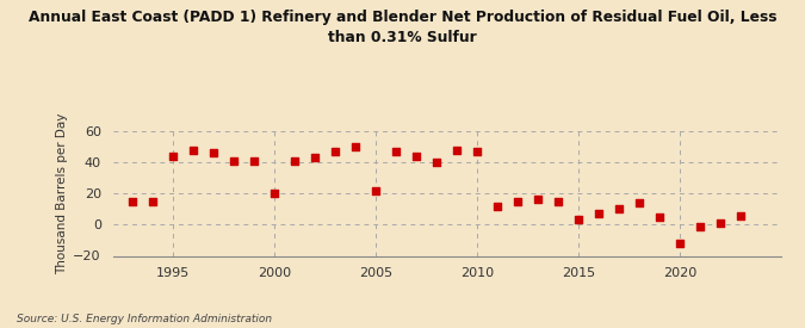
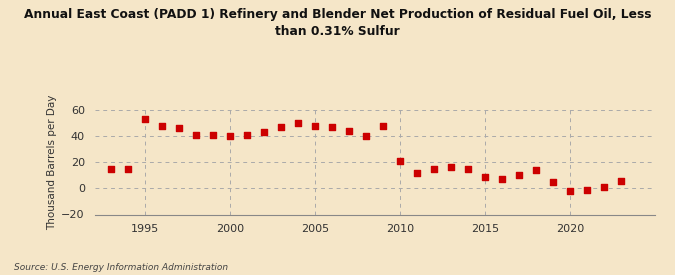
1995: 44 -> 53
2000: 20 -> 40
2005: 22 -> 48
2010: 47 -> 21
2015: 3 -> 9
2020: -12 -> -2
